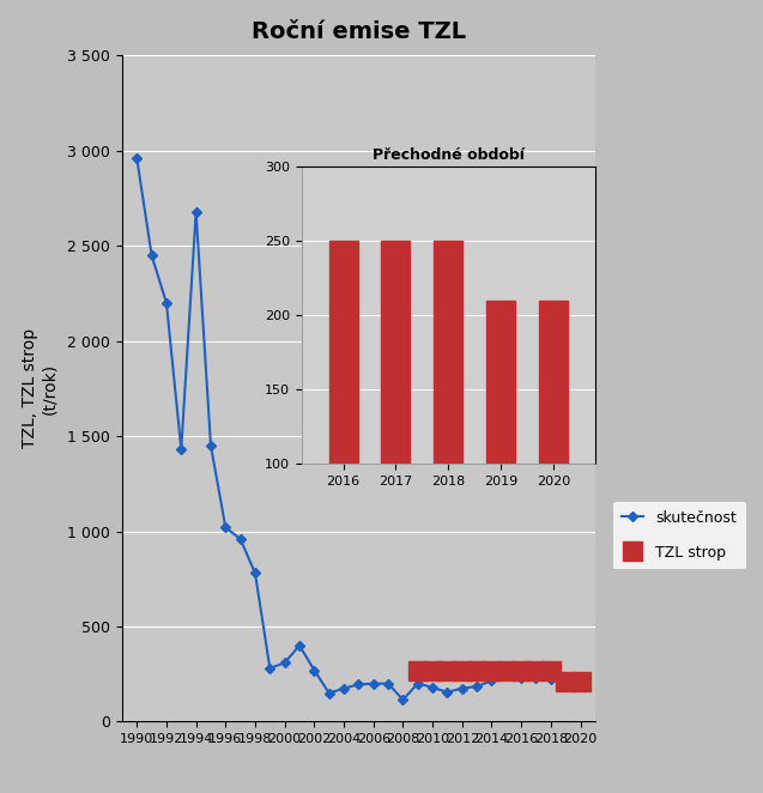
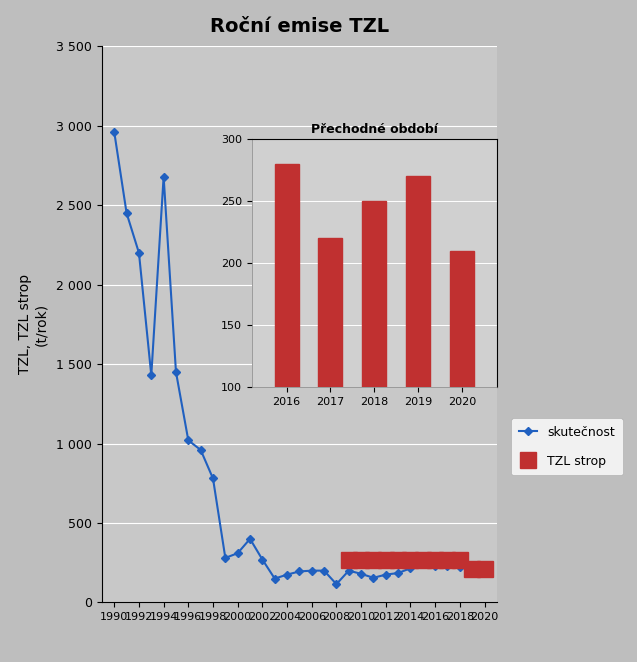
Přechodné období/2016: 250 -> 280
Přechodné období/2017: 250 -> 220
Přechodné období/2019: 210 -> 270
